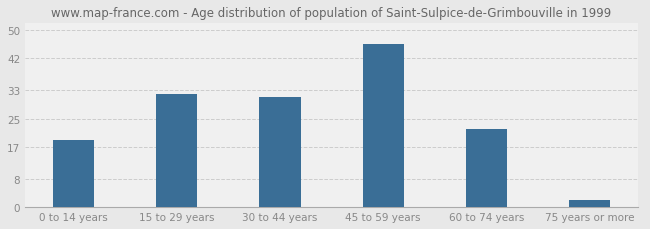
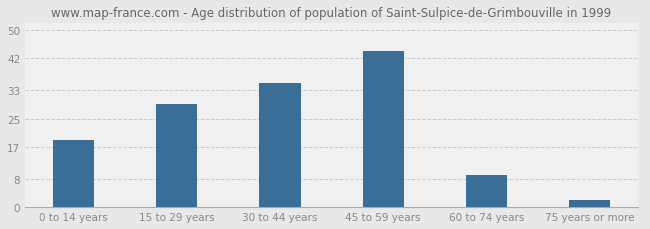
15 to 29 years: 32 -> 29
30 to 44 years: 31 -> 35
45 to 59 years: 46 -> 44
60 to 74 years: 22 -> 9
